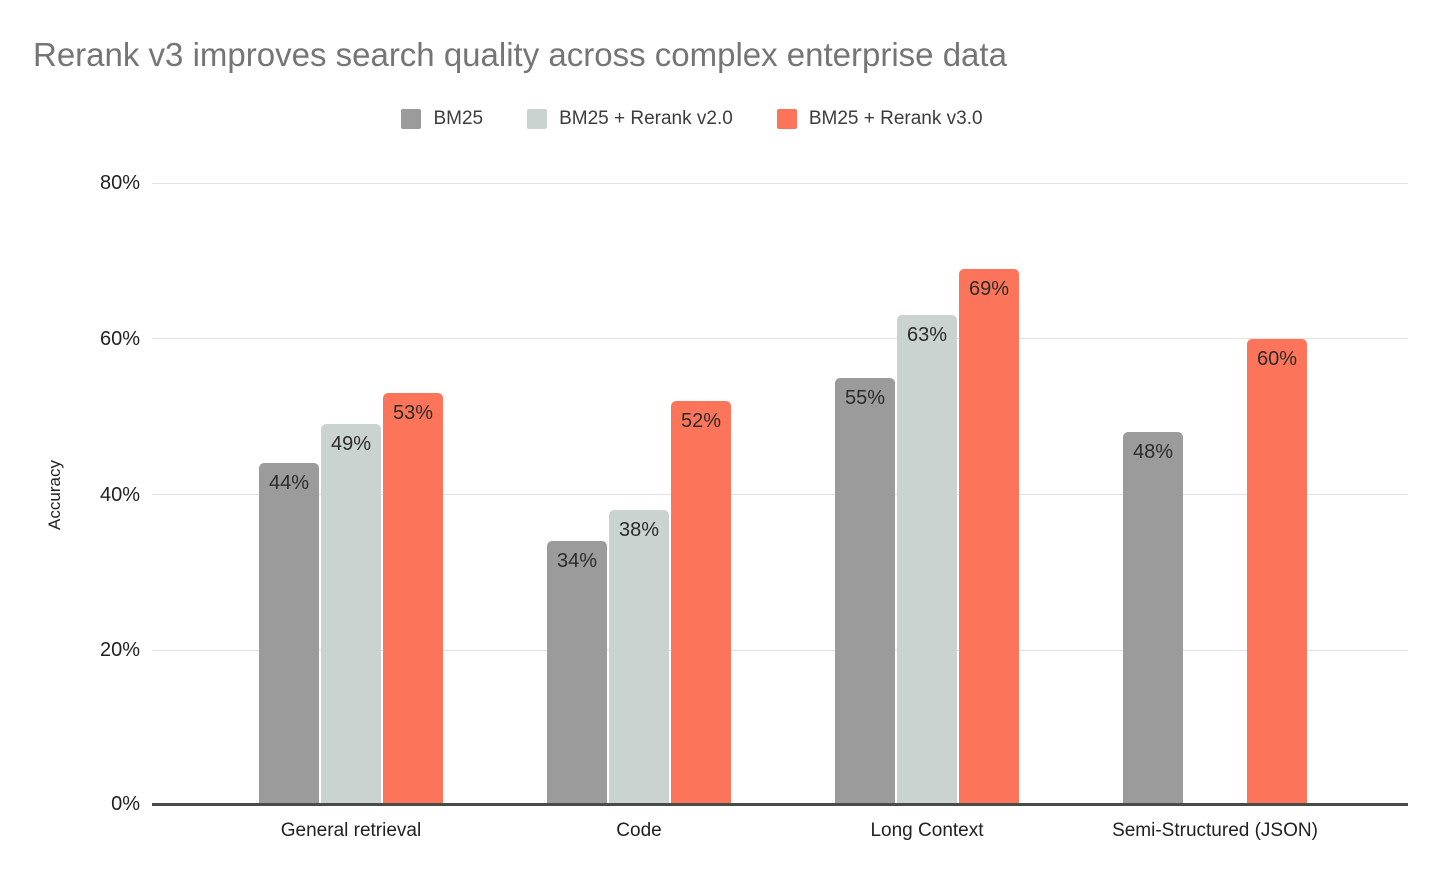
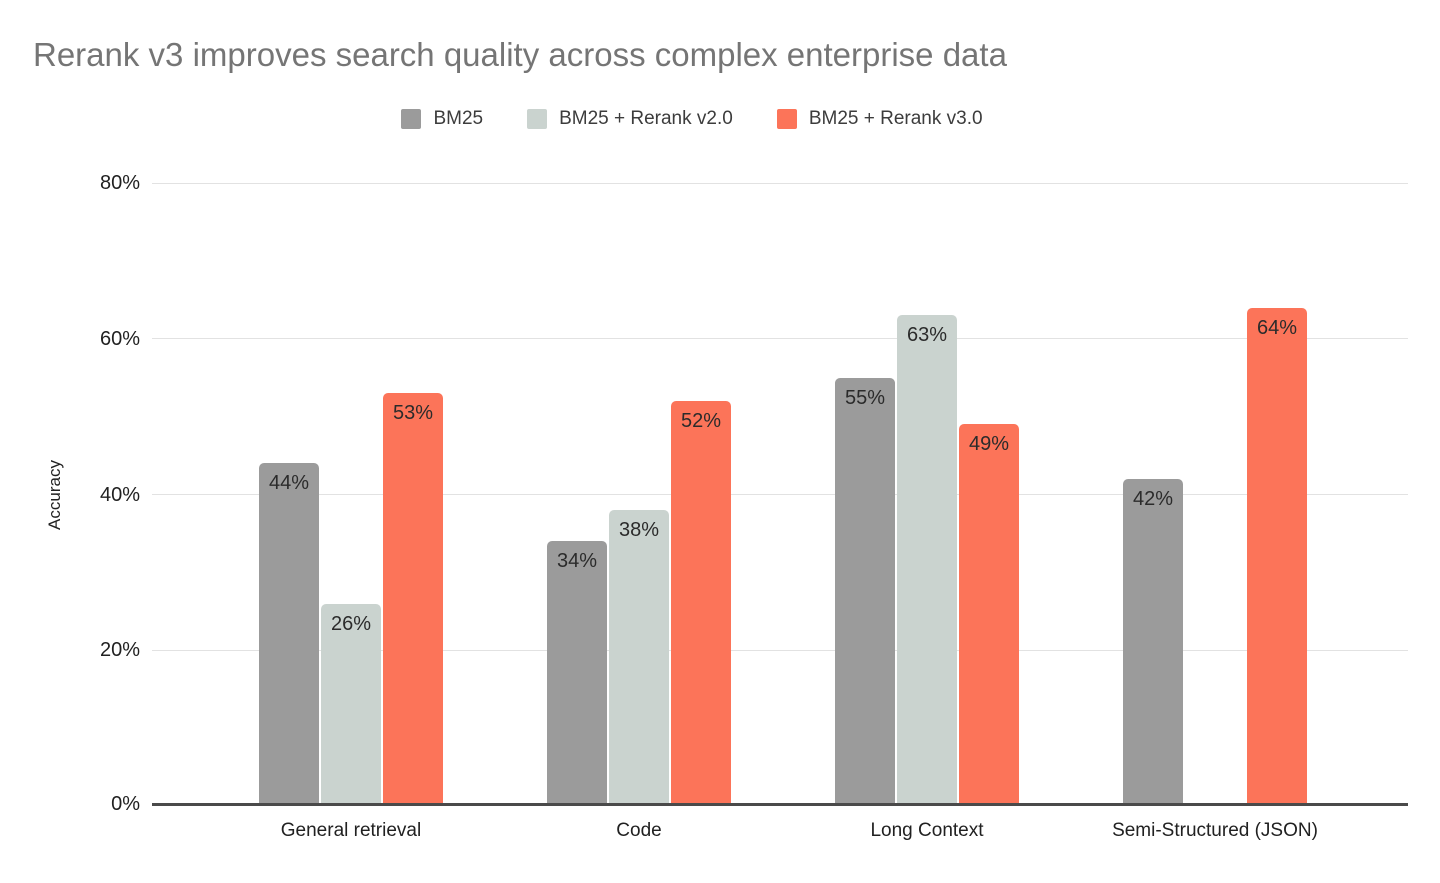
BM25 + Rerank v2.0/General retrieval: 49% -> 26%
BM25 + Rerank v3.0/Long Context: 69% -> 49%
BM25/Semi-Structured (JSON): 48% -> 42%
BM25 + Rerank v3.0/Semi-Structured (JSON): 60% -> 64%
